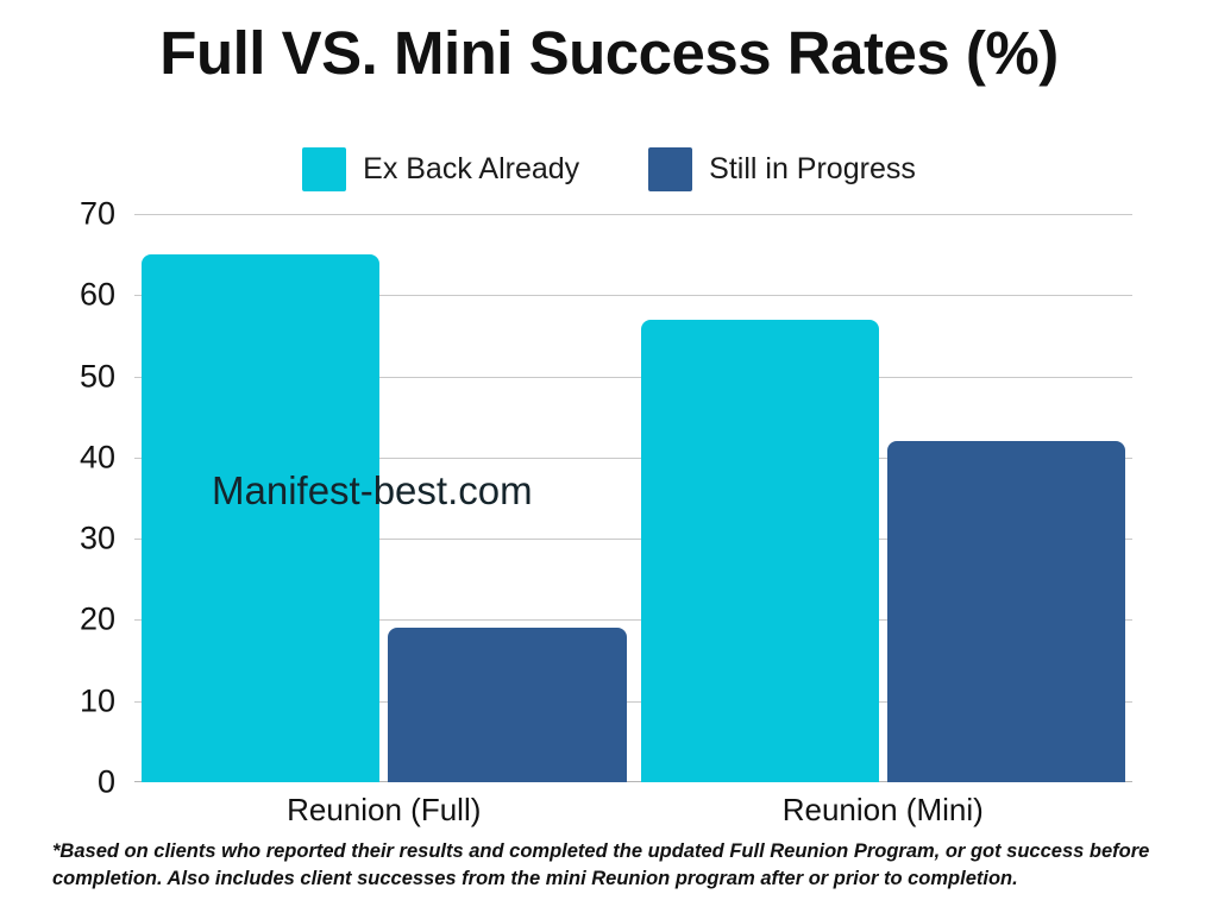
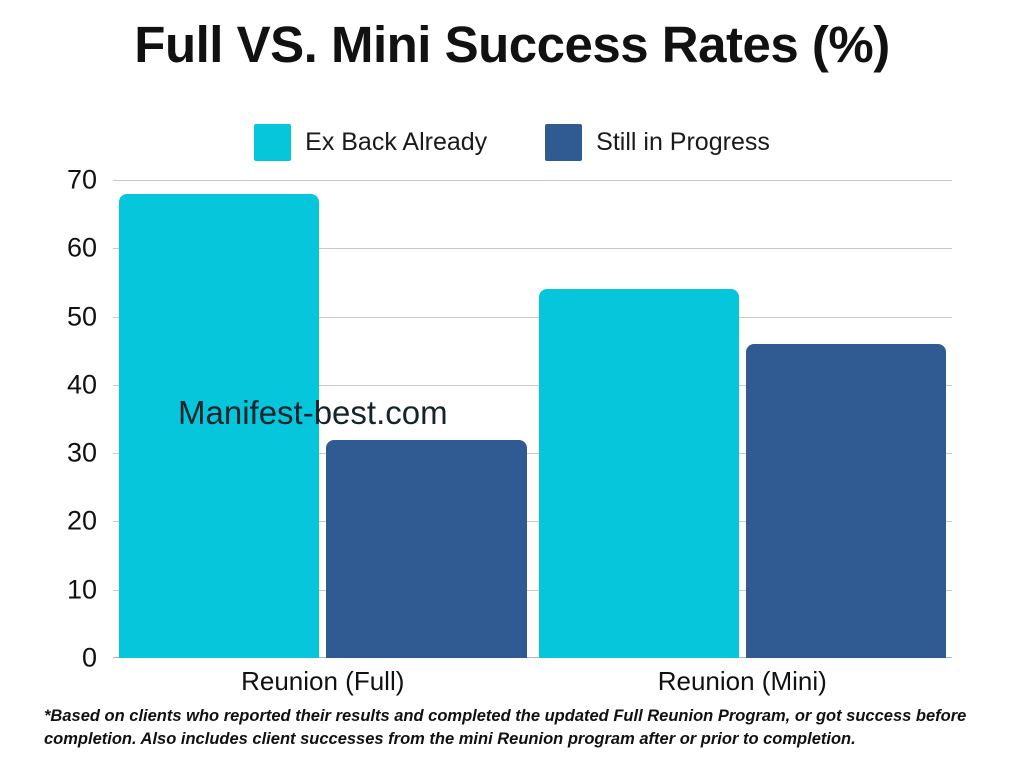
Ex Back Already/Reunion (Full): 65 -> 68
Still in Progress/Reunion (Full): 19 -> 32
Ex Back Already/Reunion (Mini): 57 -> 54
Still in Progress/Reunion (Mini): 42 -> 46
